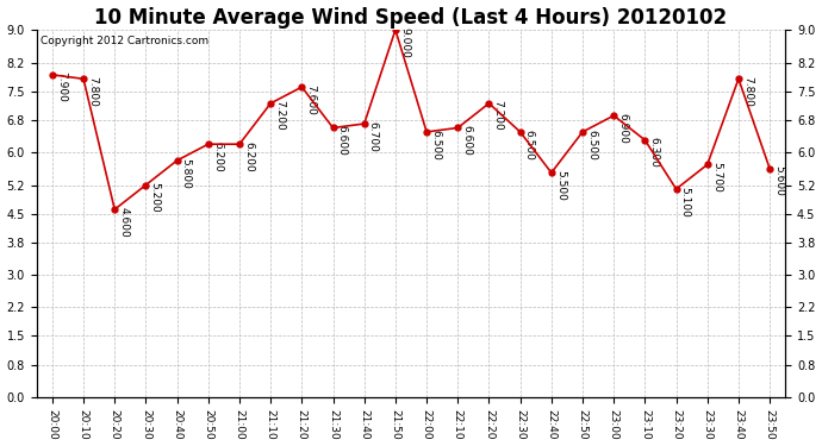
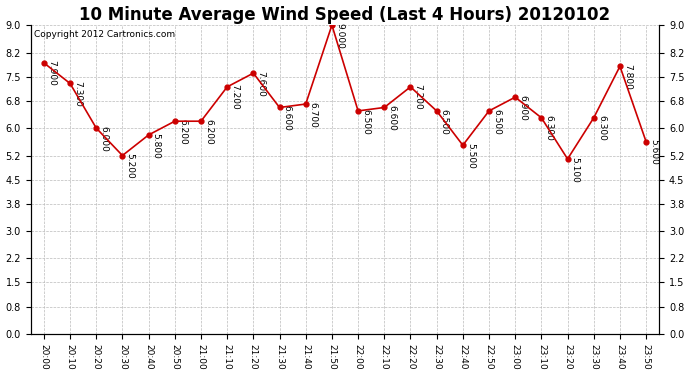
20:10: 7.800 -> 7.300
20:20: 4.600 -> 6.000
23:30: 5.700 -> 6.300
